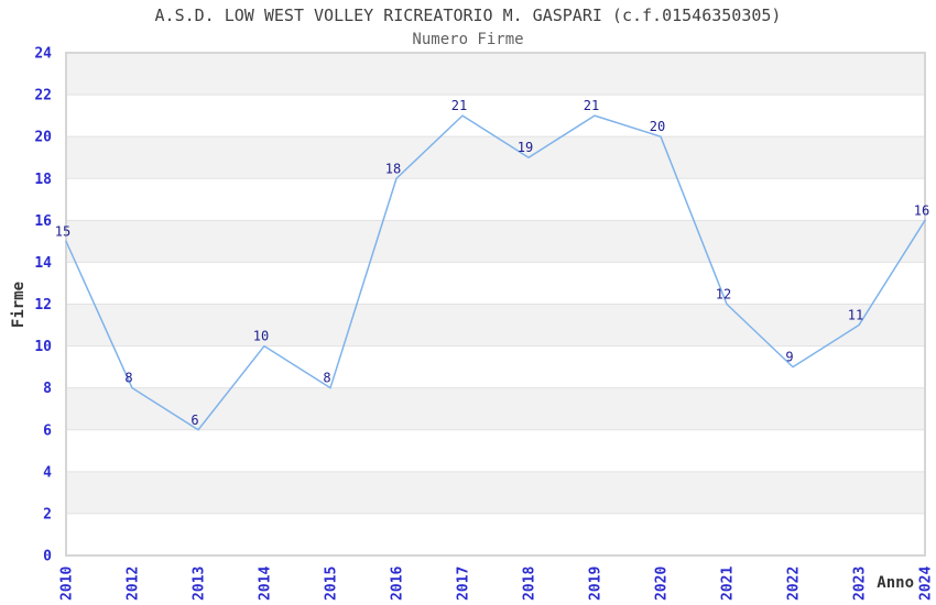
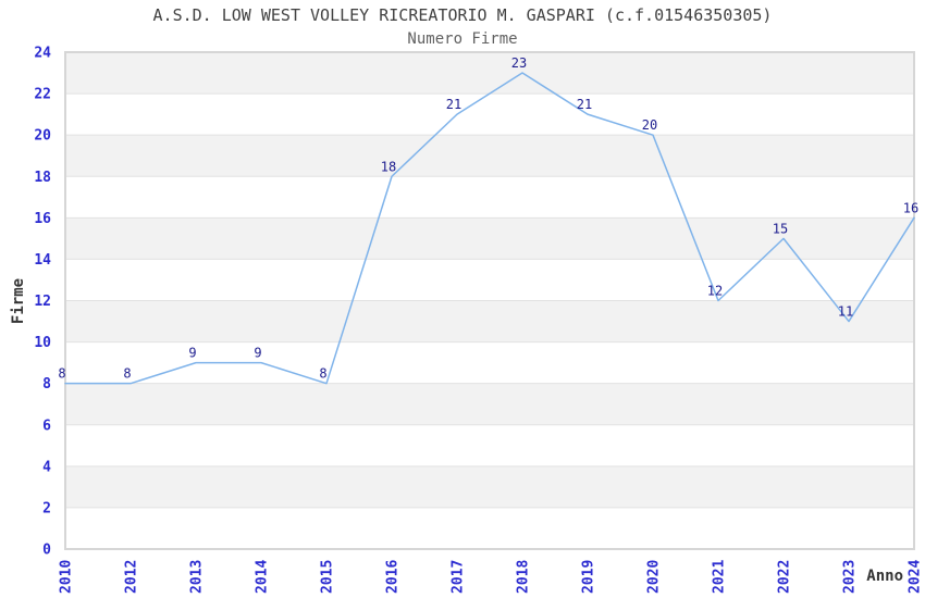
2010: 15 -> 8
2013: 6 -> 9
2014: 10 -> 9
2018: 19 -> 23
2022: 9 -> 15
